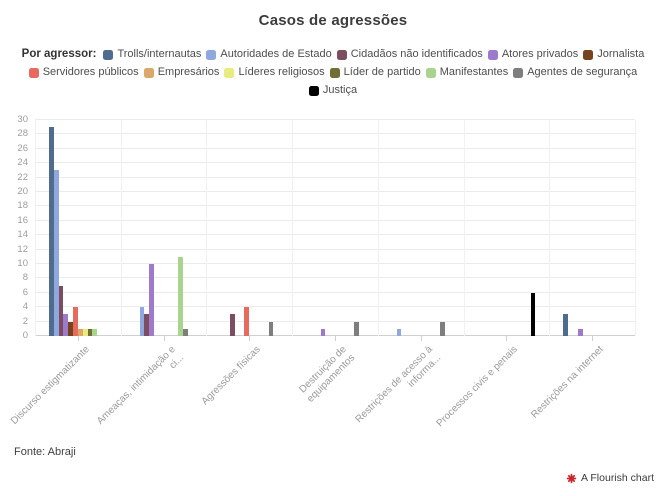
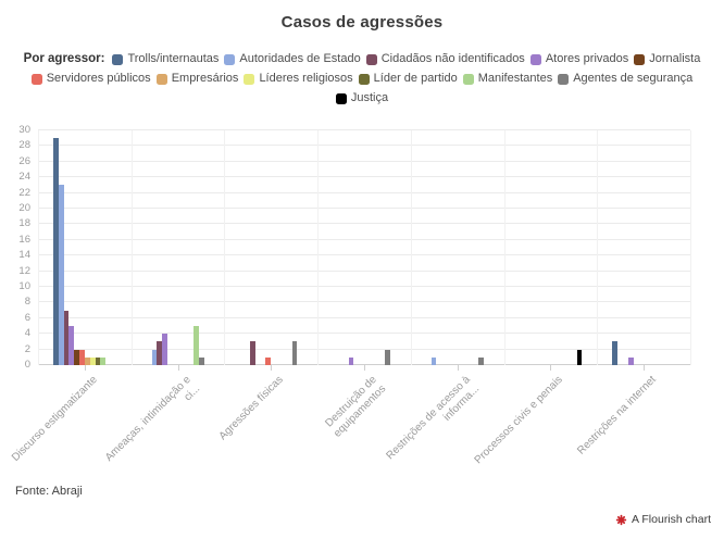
Atores privados/Discurso estigmatizante: 3 -> 5
Servidores públicos/Discurso estigmatizante: 4 -> 2
Autoridades de Estado/Ameaças, intimidação e ci...: 4 -> 2
Atores privados/Ameaças, intimidação e ci...: 10 -> 4
Manifestantes/Ameaças, intimidação e ci...: 11 -> 5
Servidores públicos/Agressões físicas: 4 -> 1
Agentes de segurança/Agressões físicas: 2 -> 3
Agentes de segurança/Restrições de acesso à informa...: 2 -> 1
Justiça/Processos civis e penais: 6 -> 2
